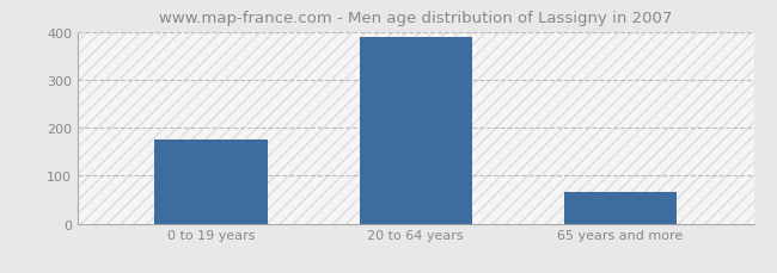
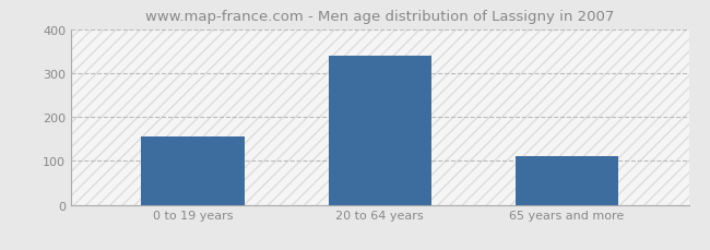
0 to 19 years: 175 -> 155
20 to 64 years: 390 -> 340
65 years and more: 65 -> 110
